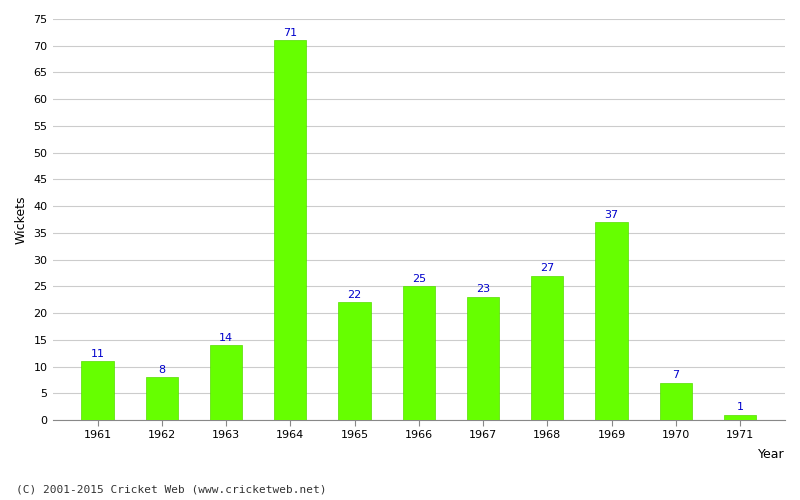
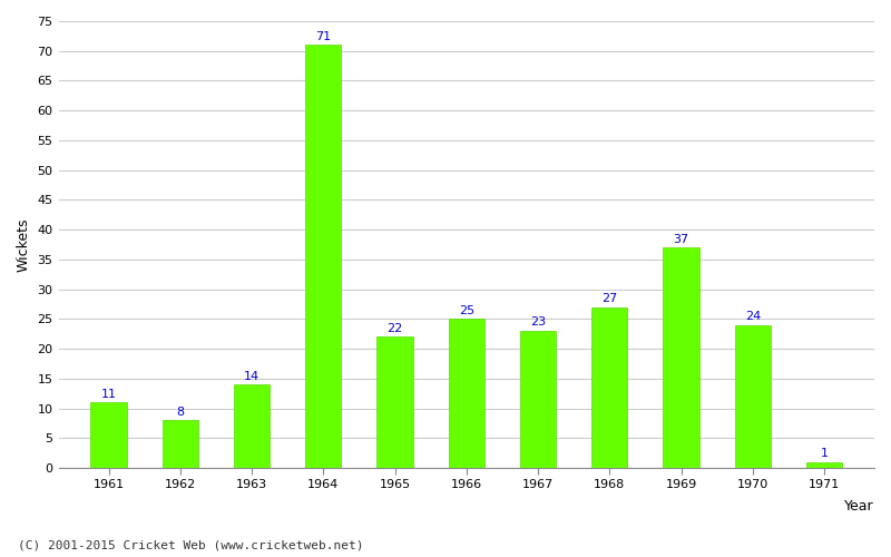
1970: 7 -> 24
